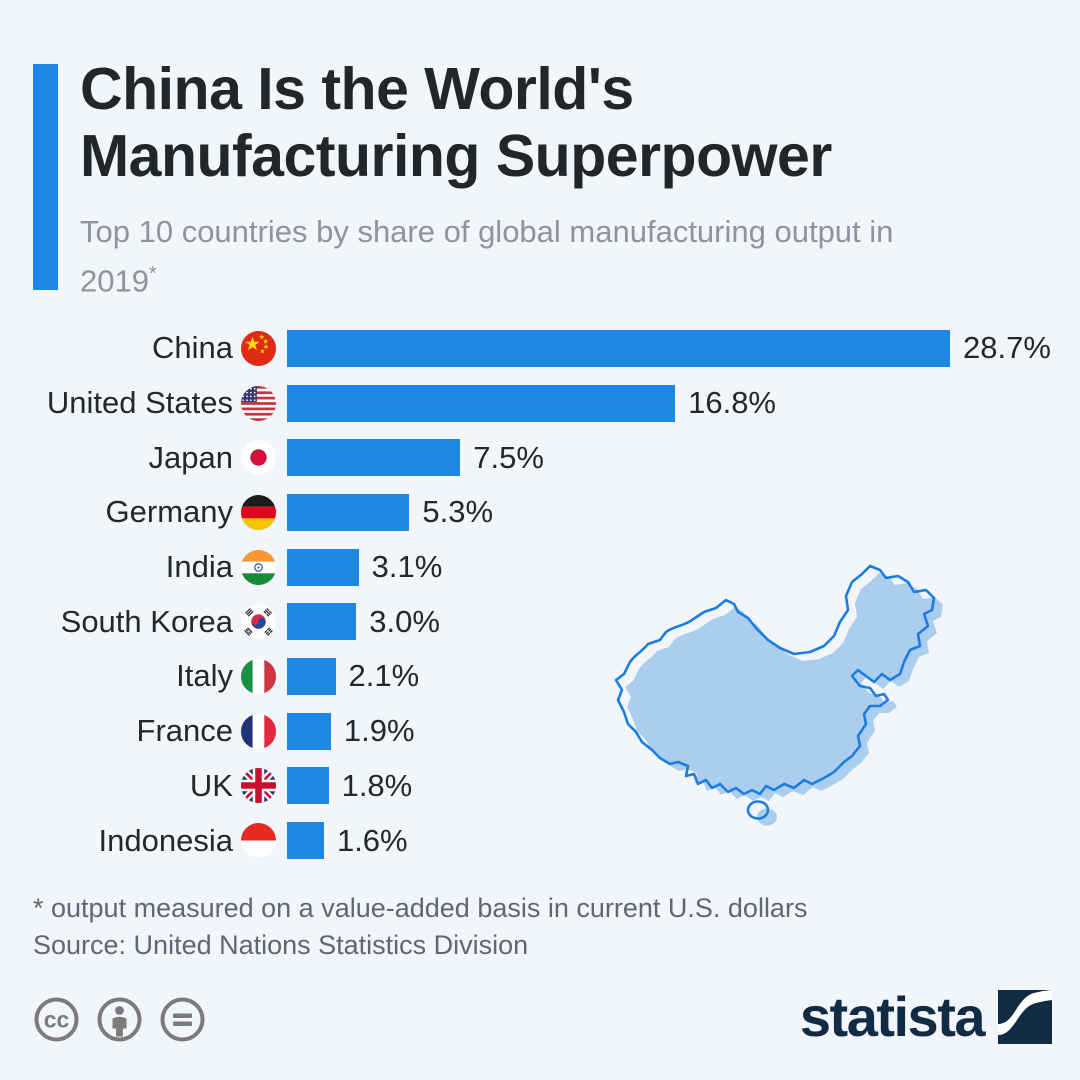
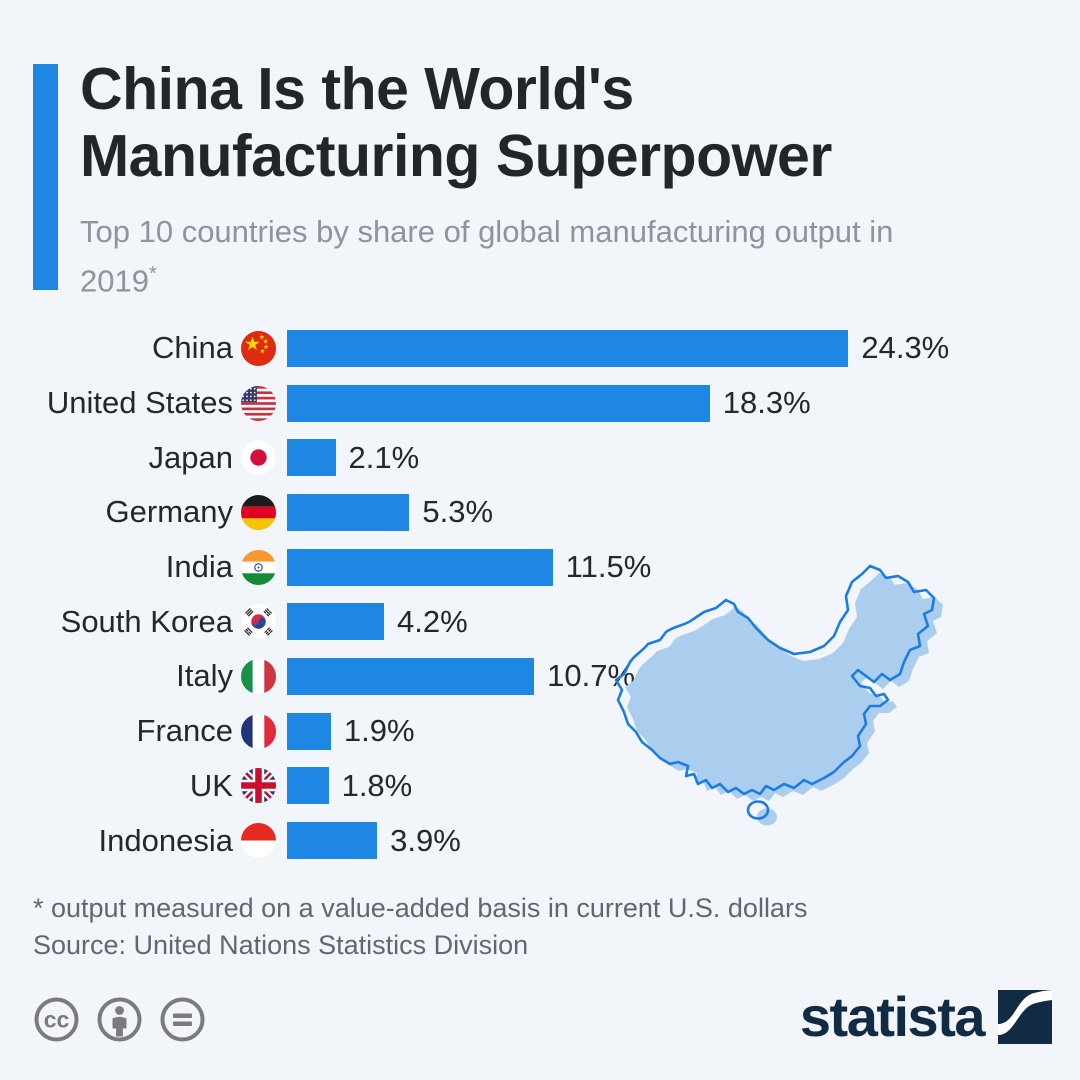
China: 28.7% -> 24.3%
United States: 16.8% -> 18.3%
Japan: 7.5% -> 2.1%
India: 3.1% -> 11.5%
South Korea: 3.0% -> 4.2%
Italy: 2.1% -> 10.7%
Indonesia: 1.6% -> 3.9%
